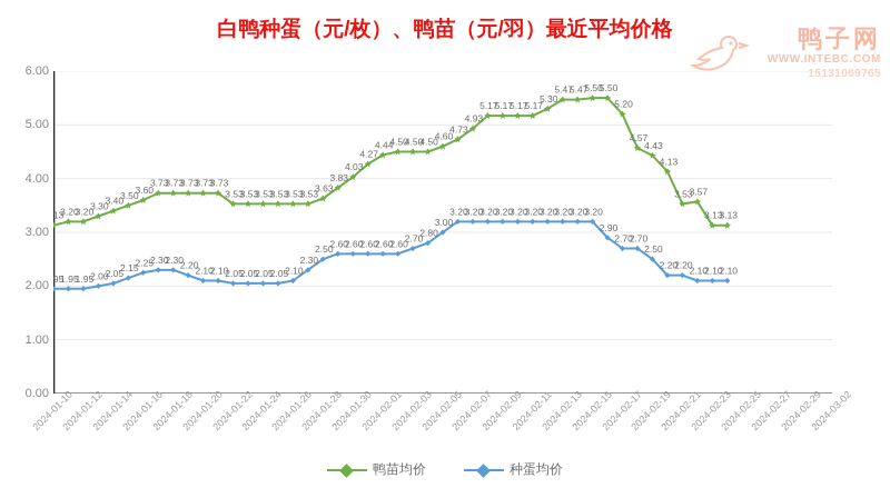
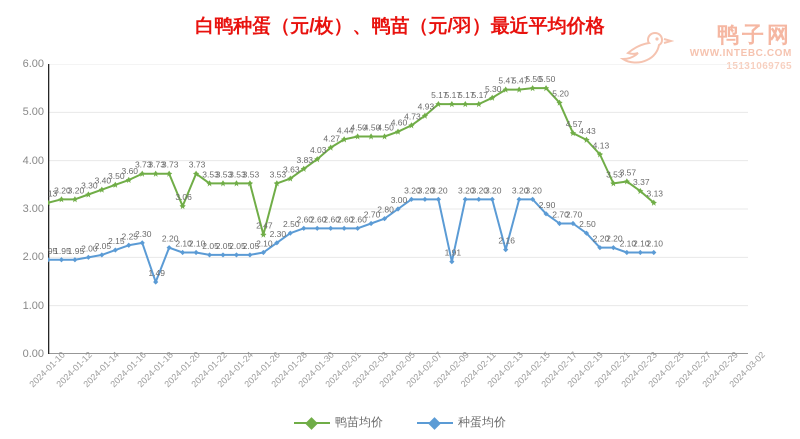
种蛋均价/2024-01-18: 2.30 -> 1.49
鸭苗均价/2024-01-20: 3.73 -> 3.06
鸭苗均价/2024-01-26: 3.53 -> 2.47
种蛋均价/2024-02-09: 3.20 -> 1.91
种蛋均价/2024-02-13: 3.20 -> 2.16
鸭苗均价/2024-02-23: 3.13 -> 3.37
